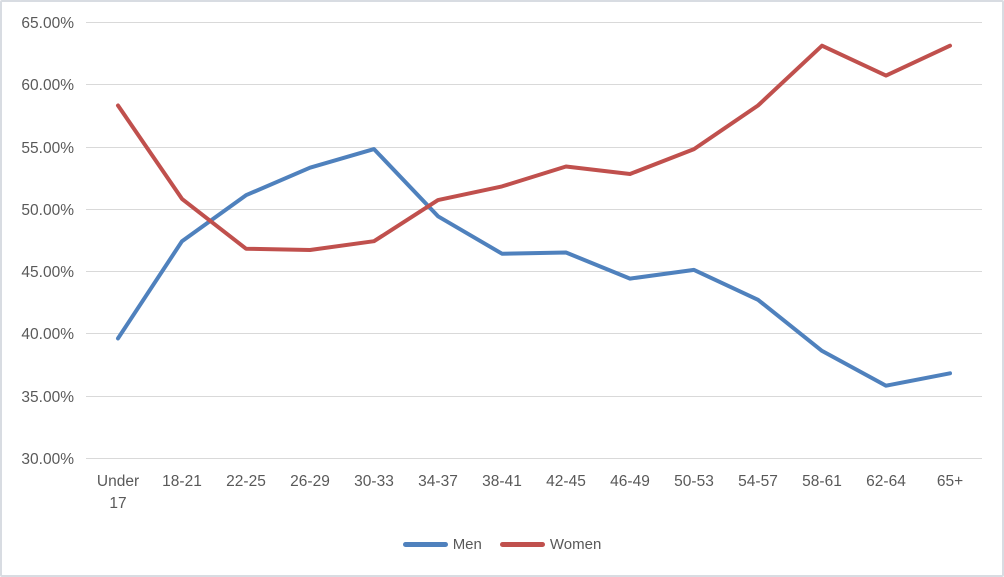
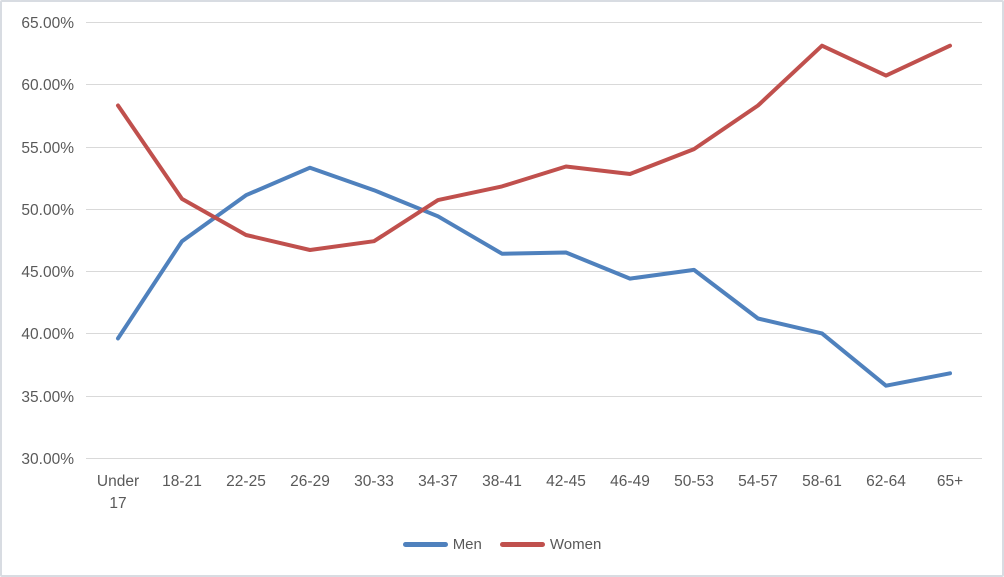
Women/22-25: 46.8% -> 47.9%
Men/30-33: 54.8% -> 51.5%
Men/54-57: 42.7% -> 41.2%
Men/58-61: 38.6% -> 40.0%
